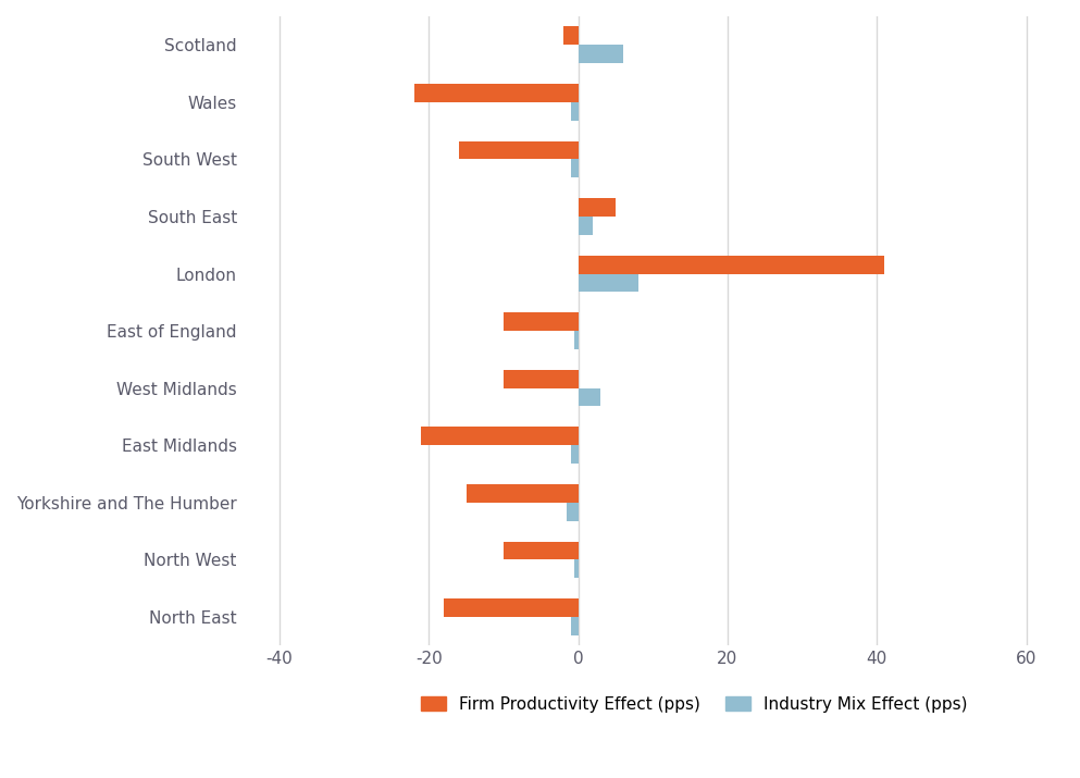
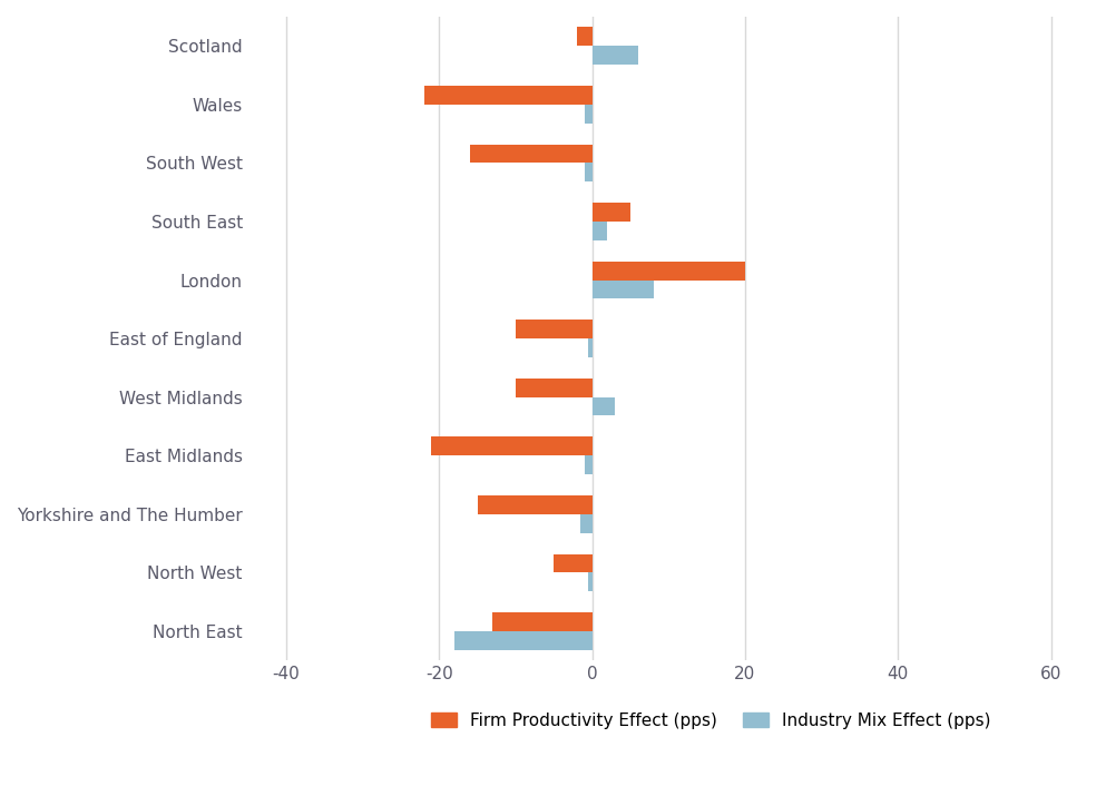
Firm Productivity Effect (pps)/London: 41 -> 20
Firm Productivity Effect (pps)/North West: -10 -> -5
Firm Productivity Effect (pps)/North East: -18 -> -13
Industry Mix Effect (pps)/North East: -1.0 -> -18.0
